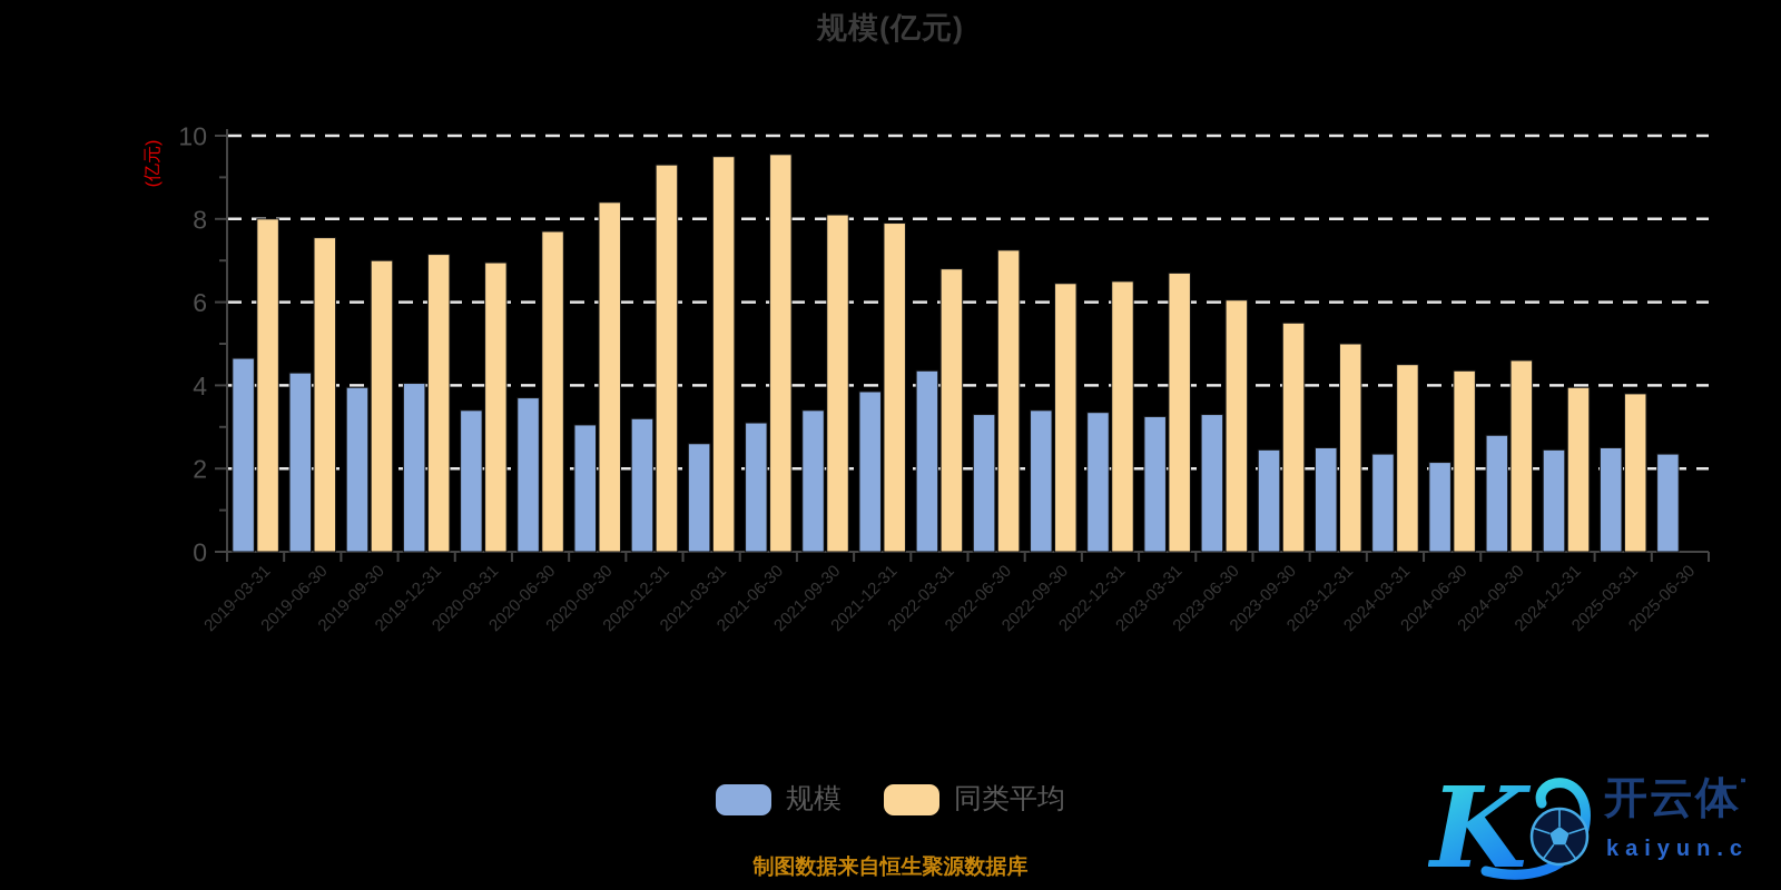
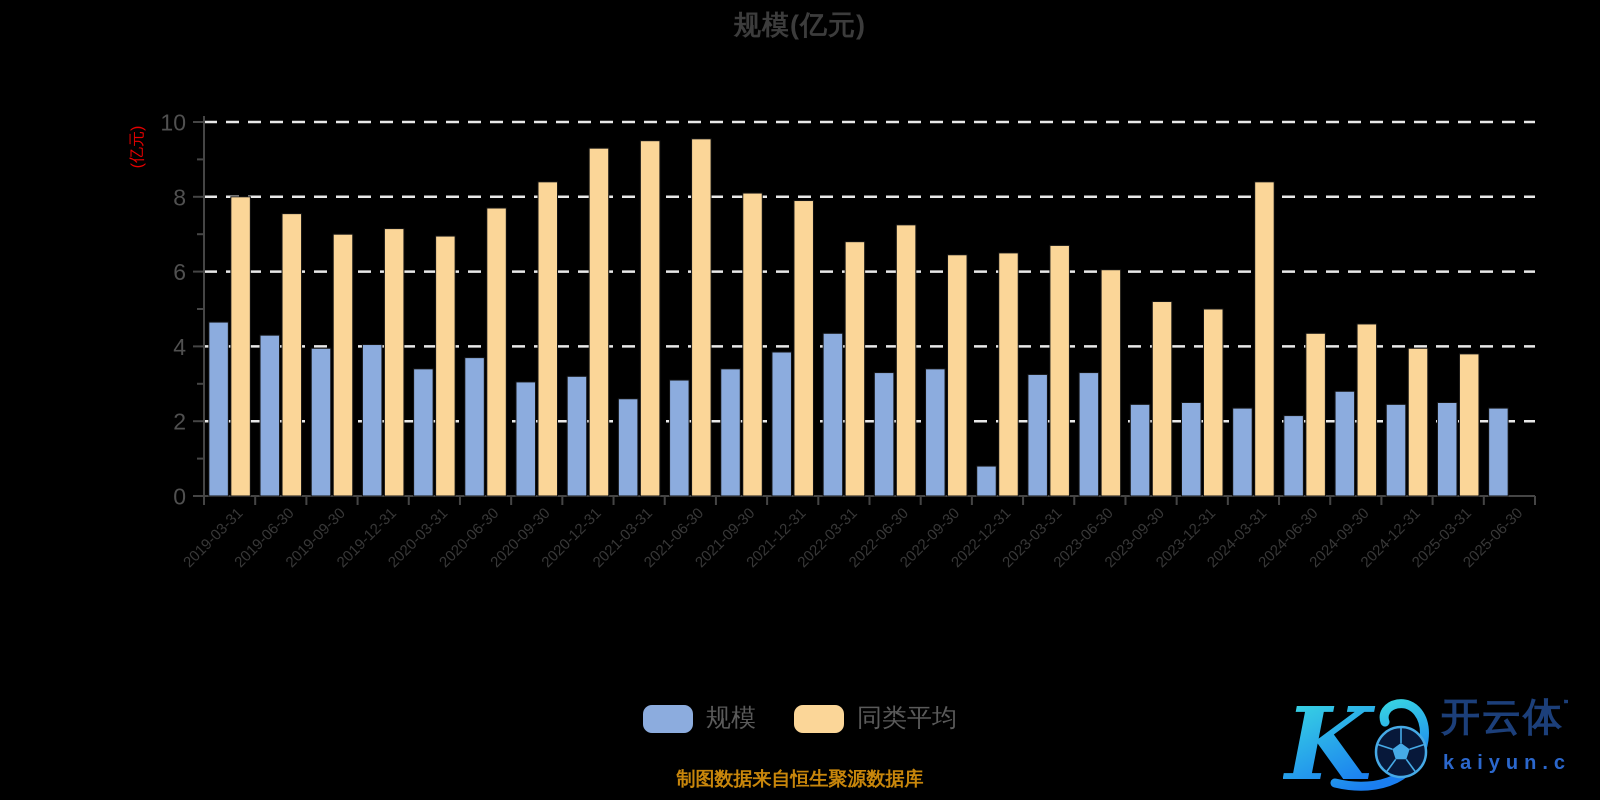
规模/2022-12-31: 3.4 -> 0.8
同类平均/2023-09-30: 5.5 -> 5.2
同类平均/2024-03-31: 4.5 -> 8.4
